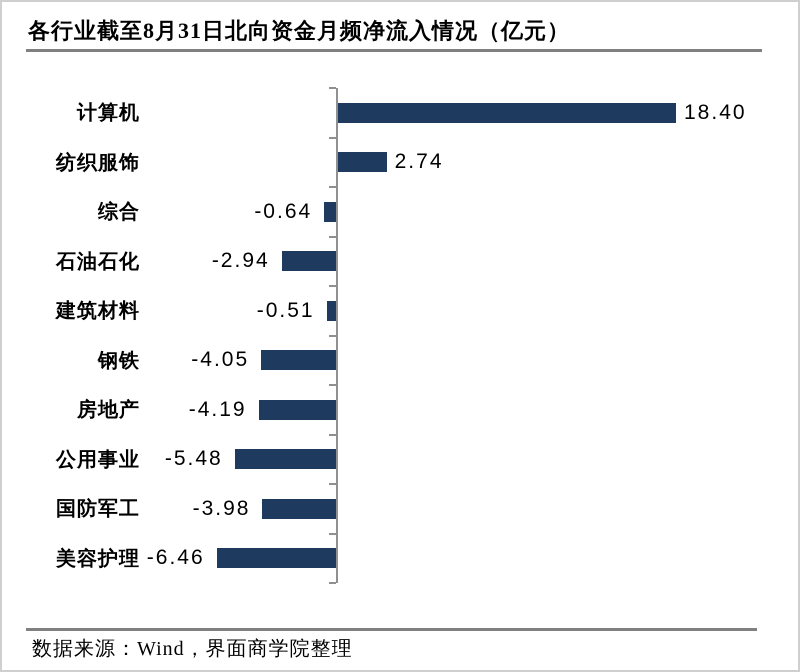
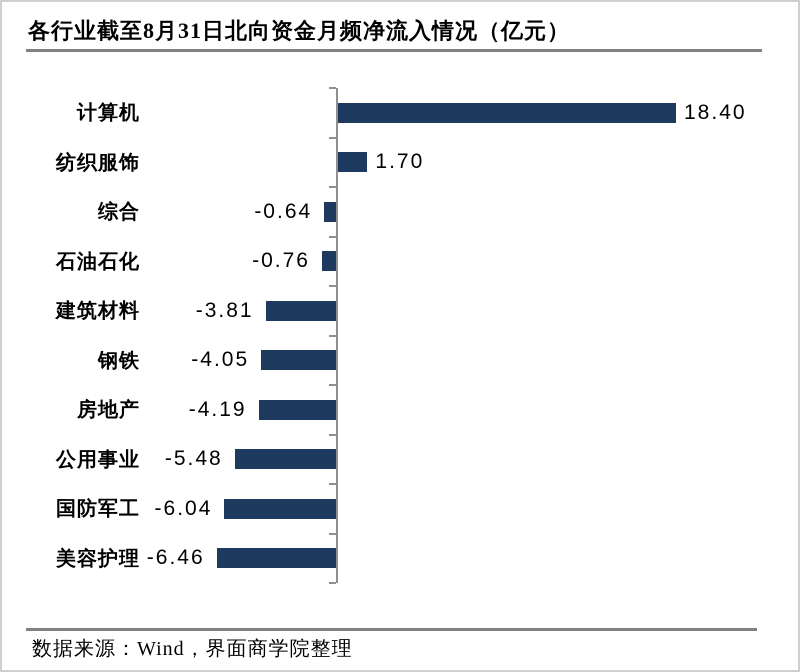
纺织服饰: 2.74 -> 1.70
石油石化: -2.94 -> -0.76
建筑材料: -0.51 -> -3.81
国防军工: -3.98 -> -6.04
